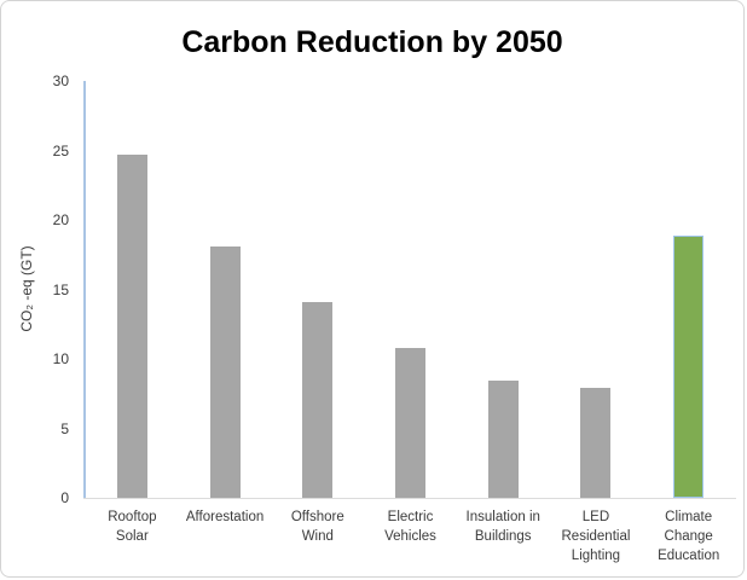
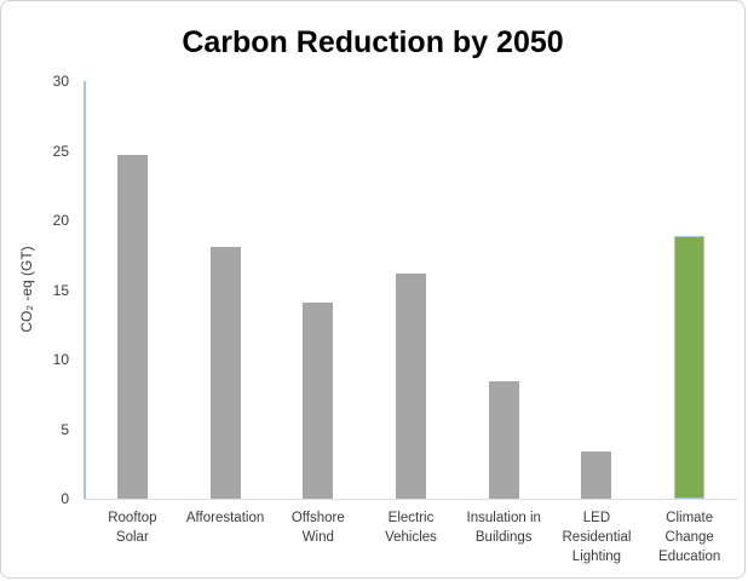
Electric Vehicles: 10.8 -> 16.2
LED Residential Lighting: 7.9 -> 3.4
